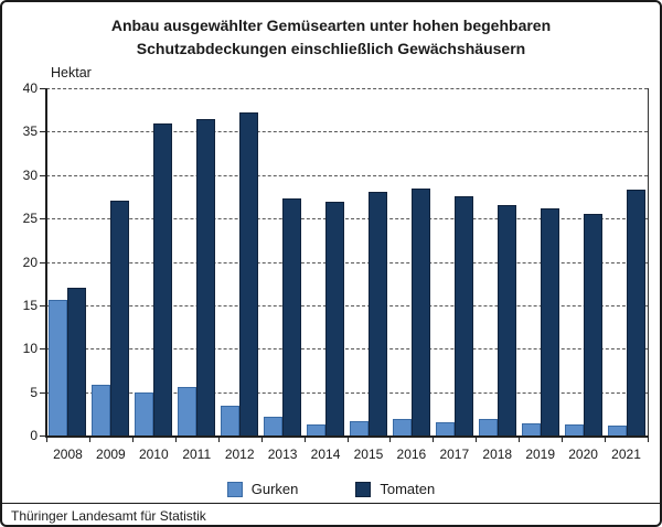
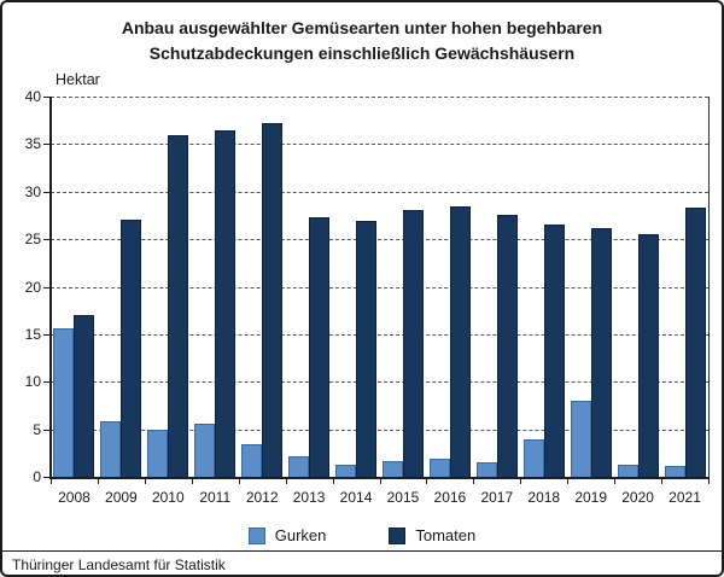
Gurken/2018: 2 -> 4
Gurken/2019: 1 -> 8
